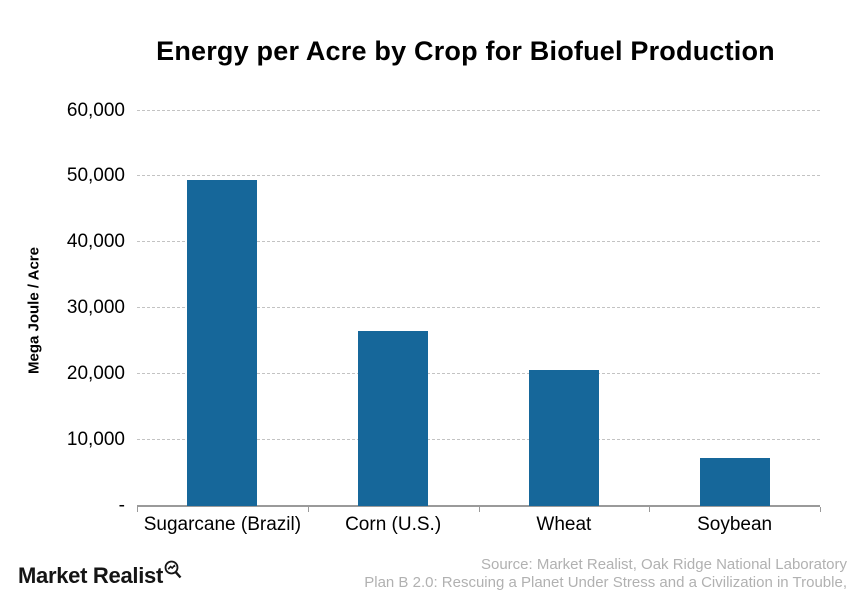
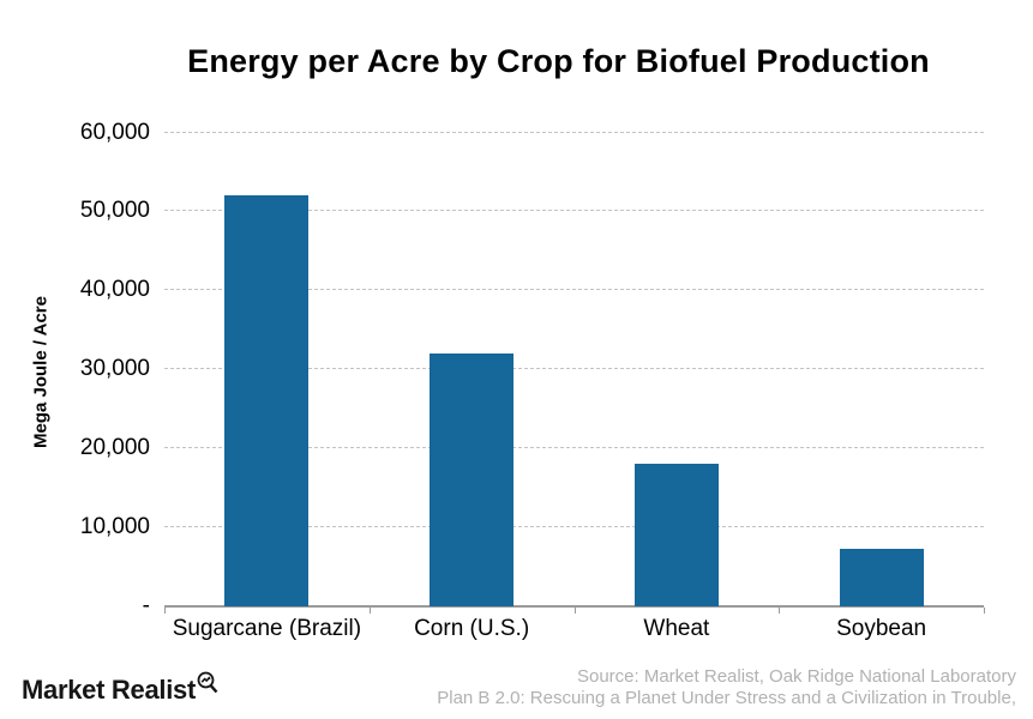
Sugarcane (Brazil): 50000 -> 52000
Corn (U.S.): 26000 -> 32000
Wheat: 21000 -> 18000
